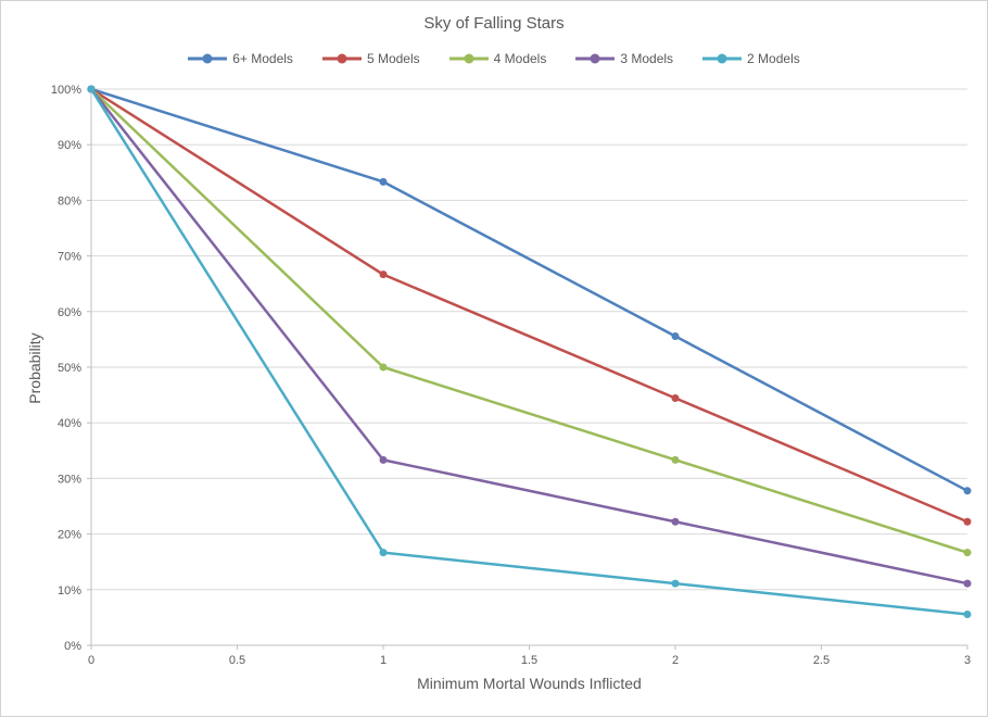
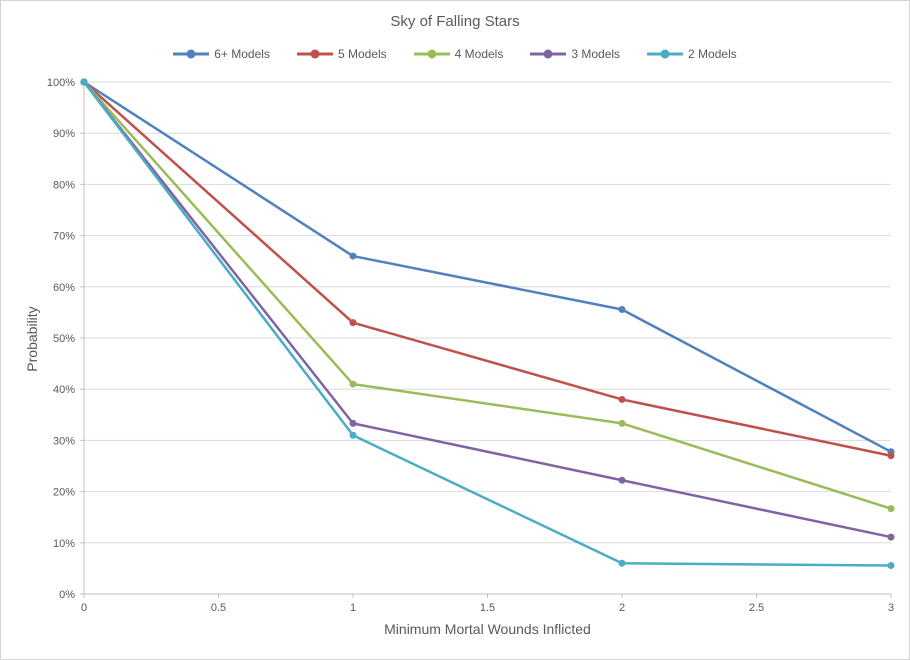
6+ Models/1: 83% -> 66%
5 Models/1: 67% -> 53%
4 Models/1: 50% -> 41%
2 Models/1: 17% -> 31%
5 Models/2: 44% -> 38%
2 Models/2: 11% -> 6%
5 Models/3: 22% -> 27%
